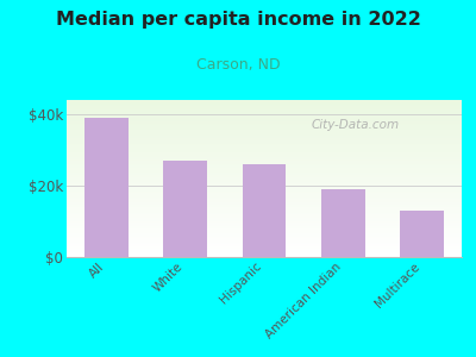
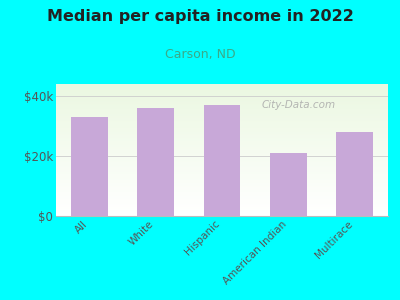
All: $39k -> $33k
White: $27k -> $36k
Hispanic: $26k -> $37k
American Indian: $19k -> $21k
Multirace: $13k -> $28k
